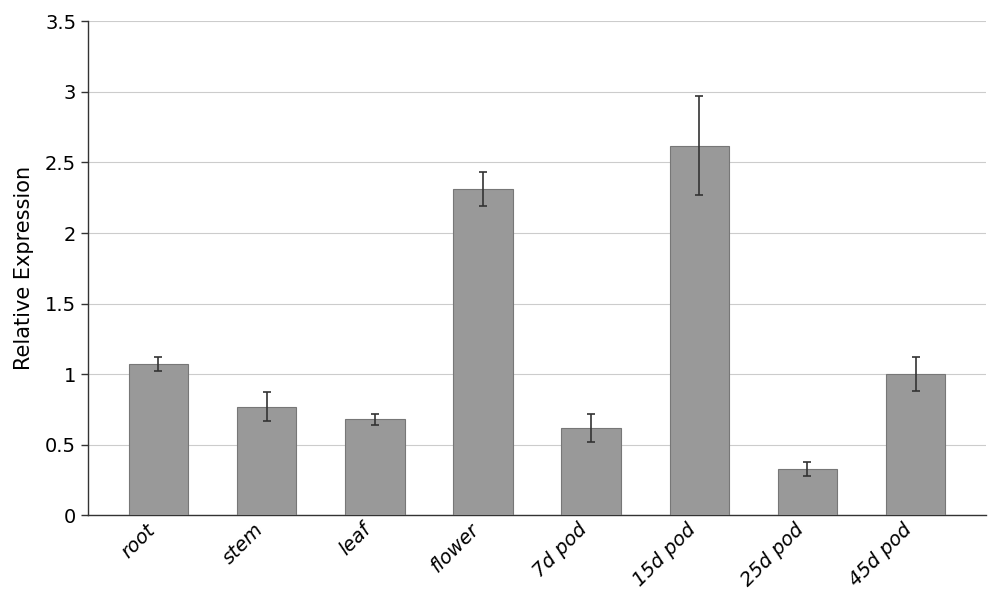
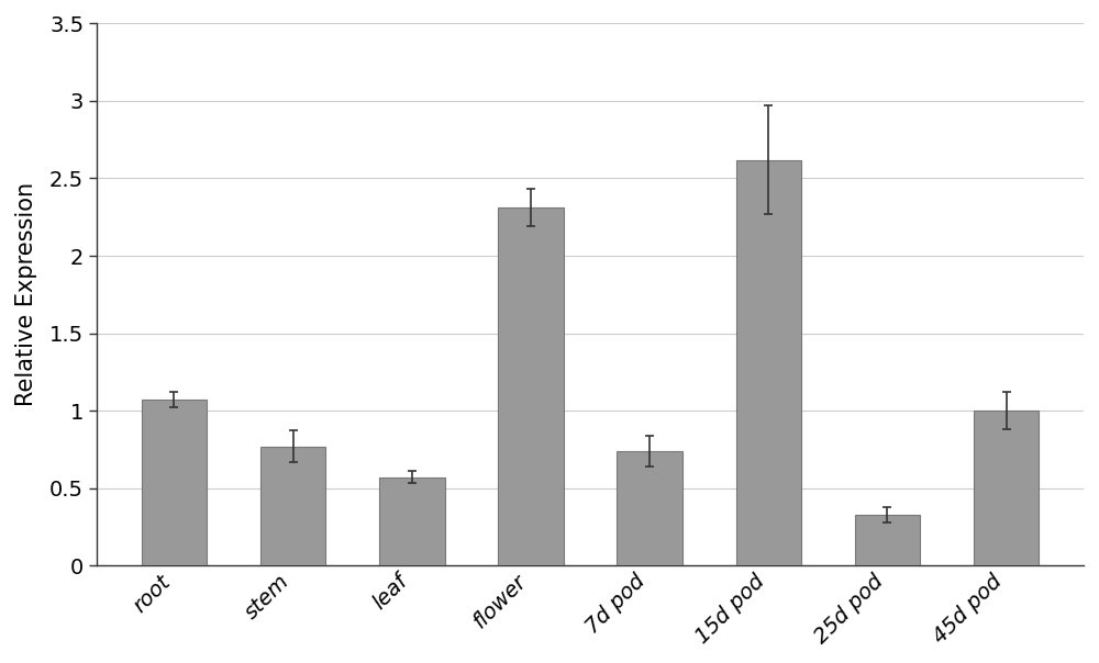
leaf: 0.68 -> 0.57
7d pod: 0.62 -> 0.74
